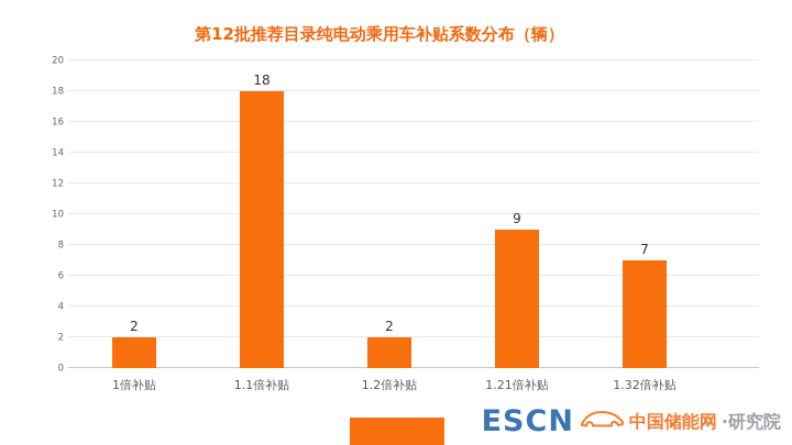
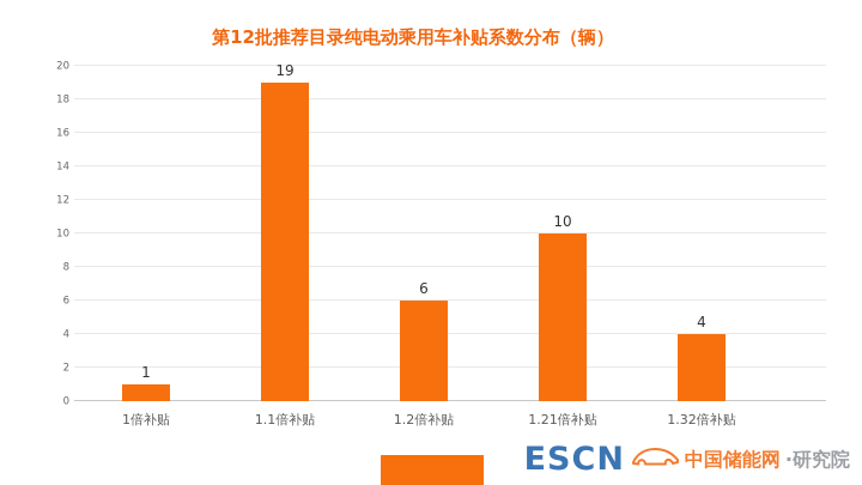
1倍补贴: 2 -> 1
1.1倍补贴: 18 -> 19
1.2倍补贴: 2 -> 6
1.21倍补贴: 9 -> 10
1.32倍补贴: 7 -> 4
